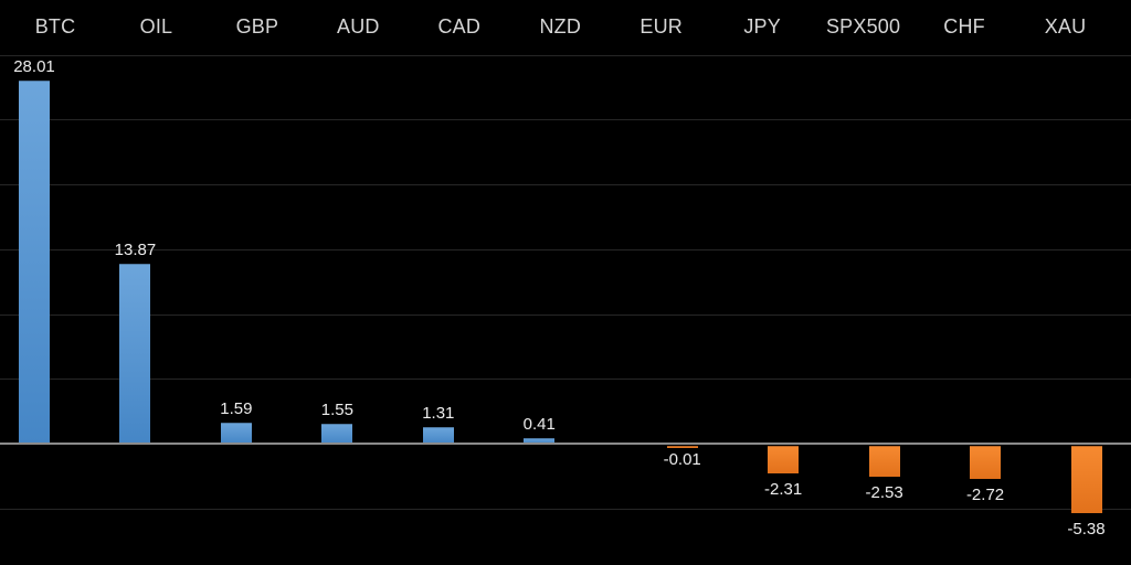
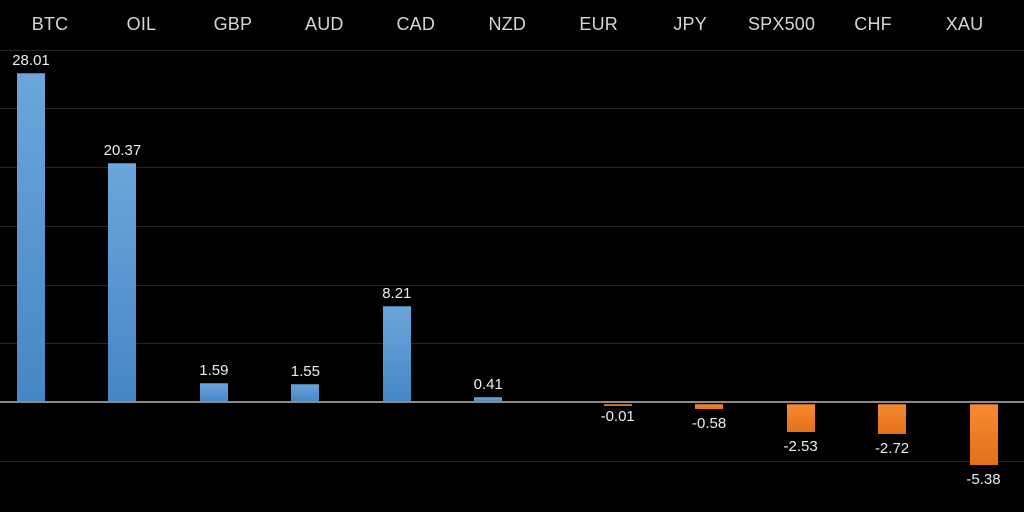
OIL: 13.87 -> 20.37
CAD: 1.31 -> 8.21
JPY: -2.31 -> -0.58
